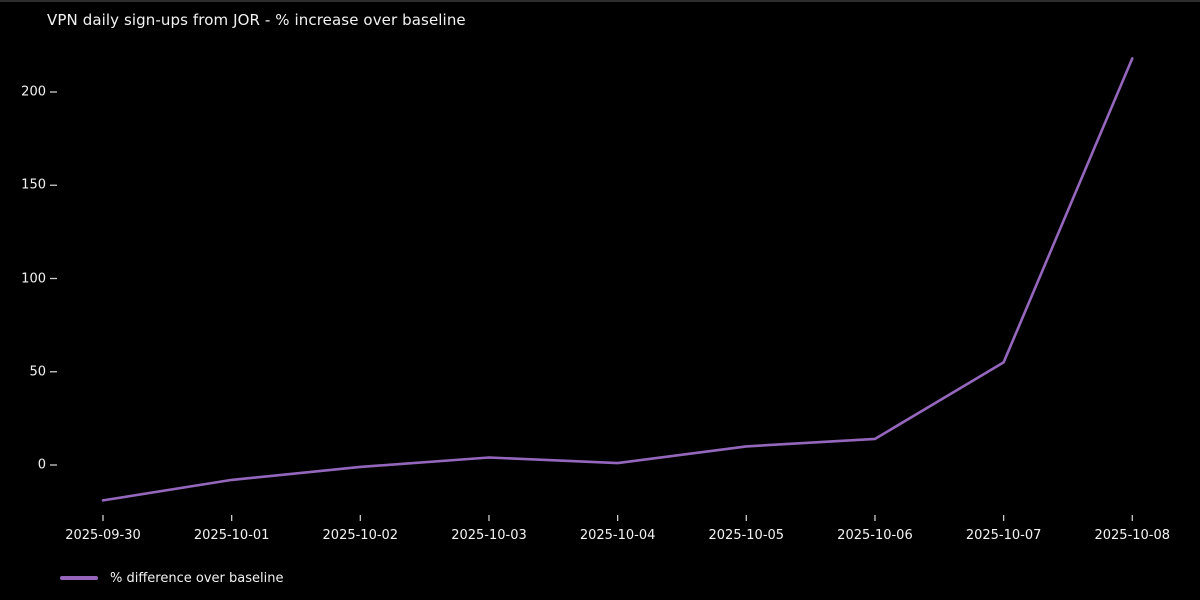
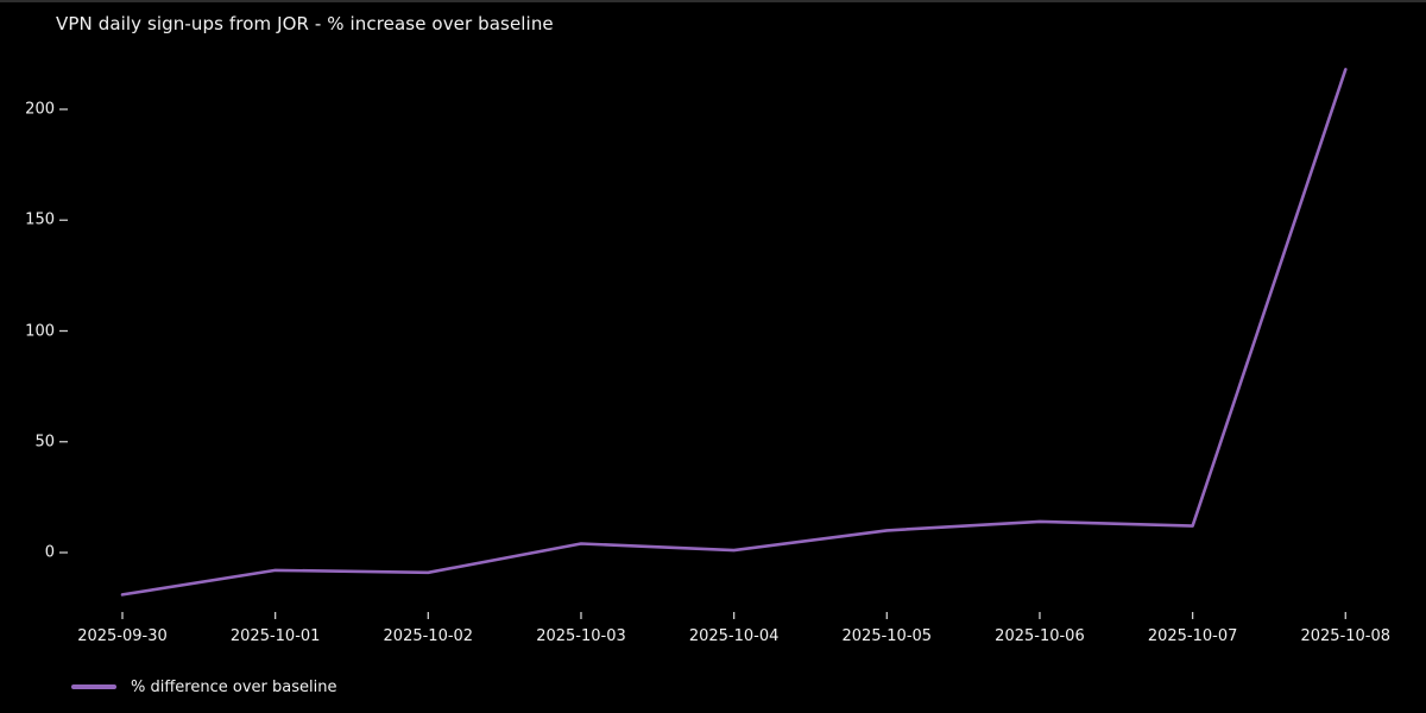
2025-10-02: -1 -> -9
2025-10-07: 55 -> 12
